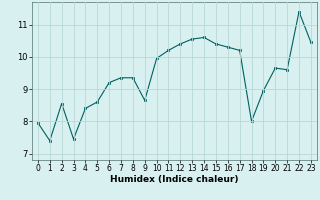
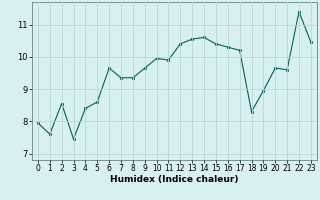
1: 7.40 -> 7.60
6: 9.20 -> 9.65
9: 8.65 -> 9.65
11: 10.20 -> 9.90
18: 8.00 -> 8.30
